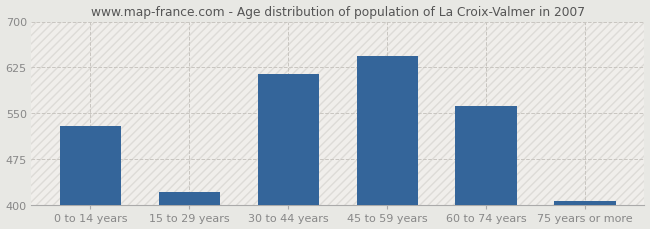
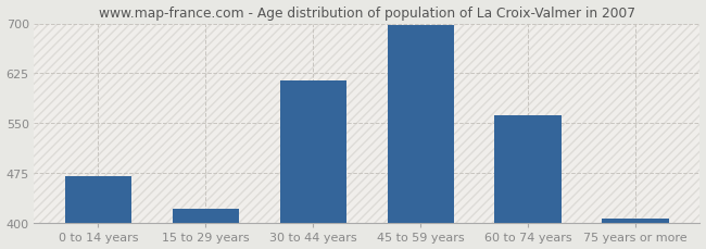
0 to 14 years: 530 -> 471
45 to 59 years: 644 -> 697
